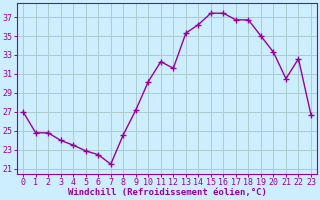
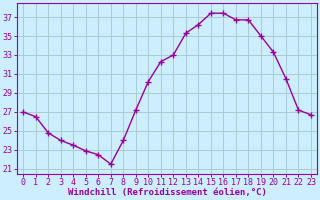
1: 24.8 -> 26.5
8: 24.6 -> 24.0
12: 31.6 -> 33.0
22: 32.6 -> 27.2
